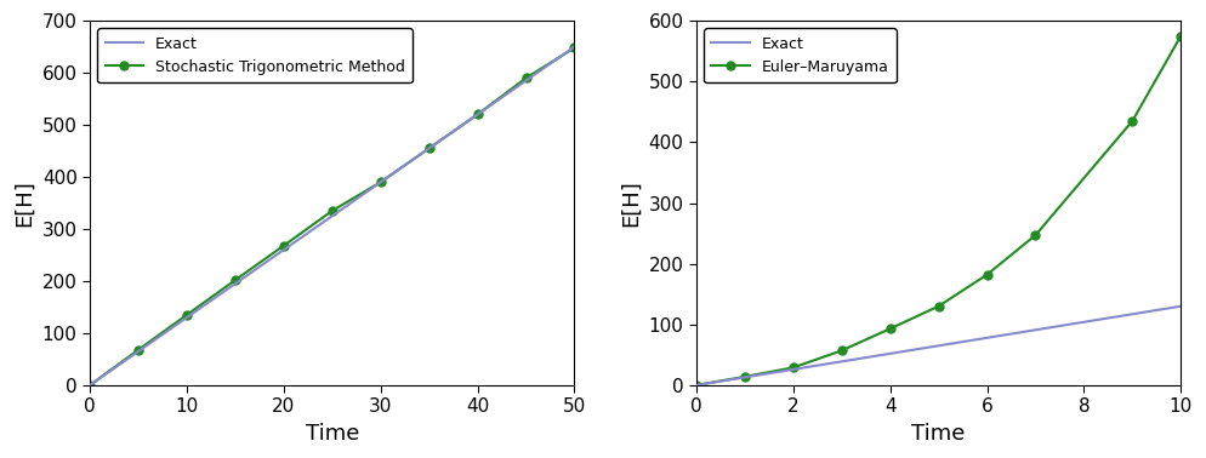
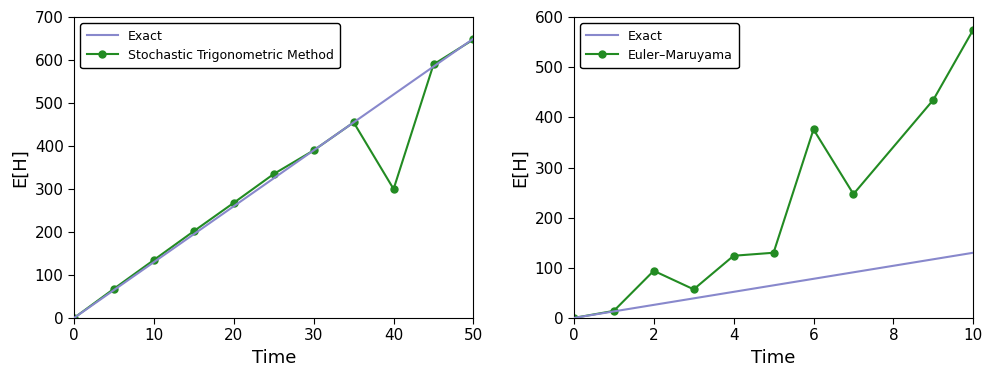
40: 520 -> 300
2: 29 -> 94
4: 93 -> 124
6: 182 -> 376
